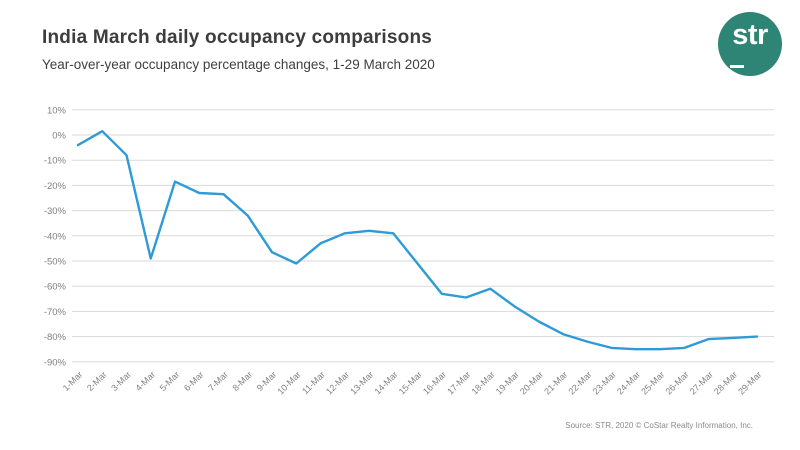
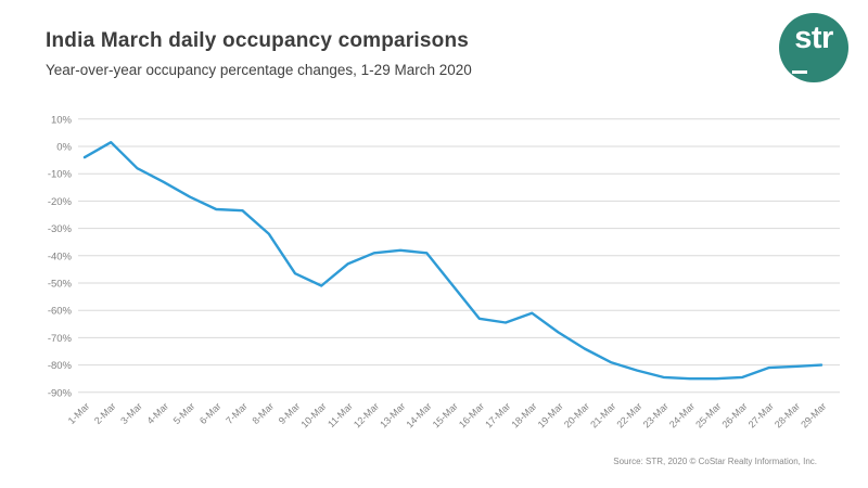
4-Mar: -49% -> -13%
